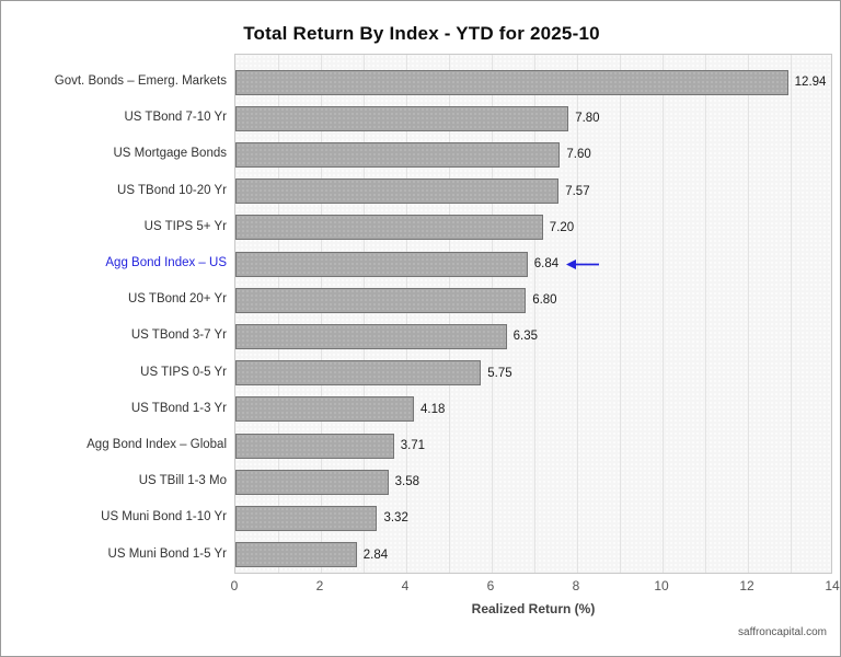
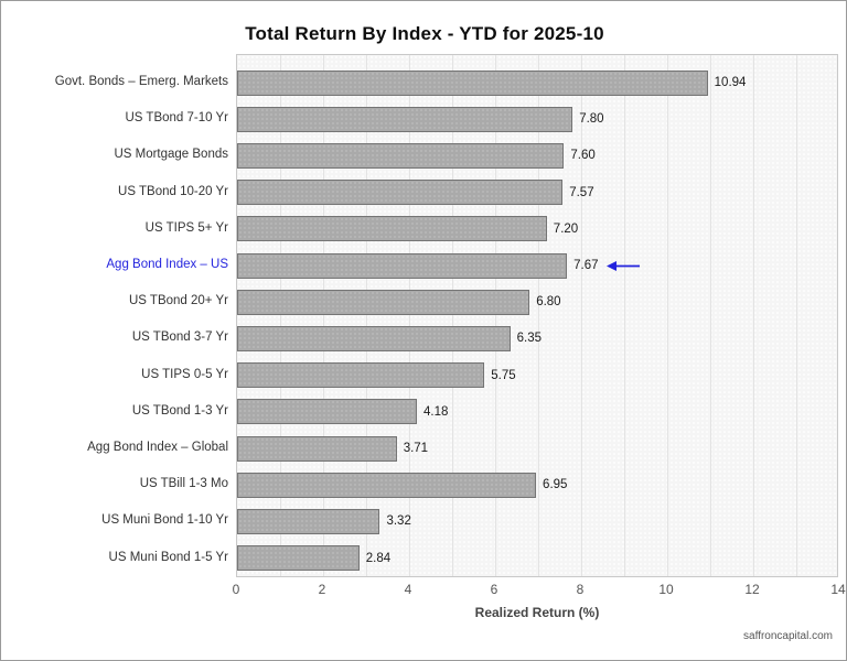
Govt. Bonds – Emerg. Markets: 12.94 -> 10.94
Agg Bond Index – US: 6.84 -> 7.67
US TBill 1-3 Mo: 3.58 -> 6.95
